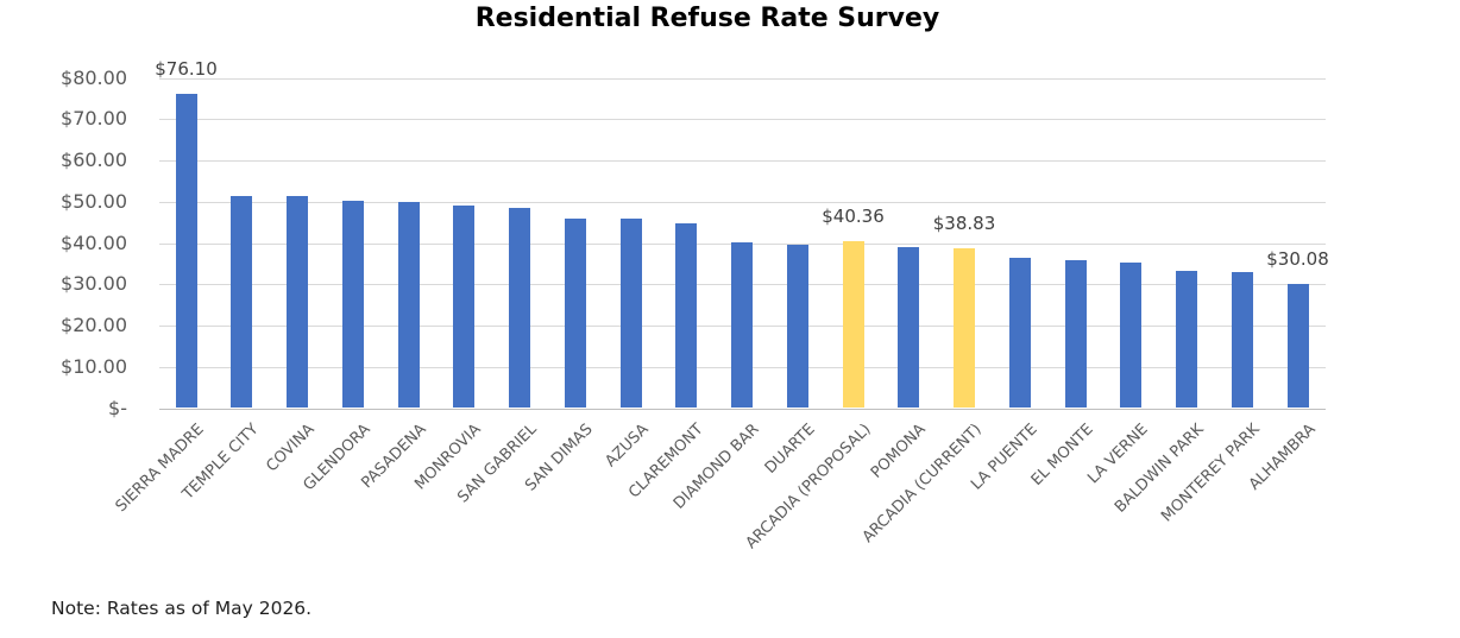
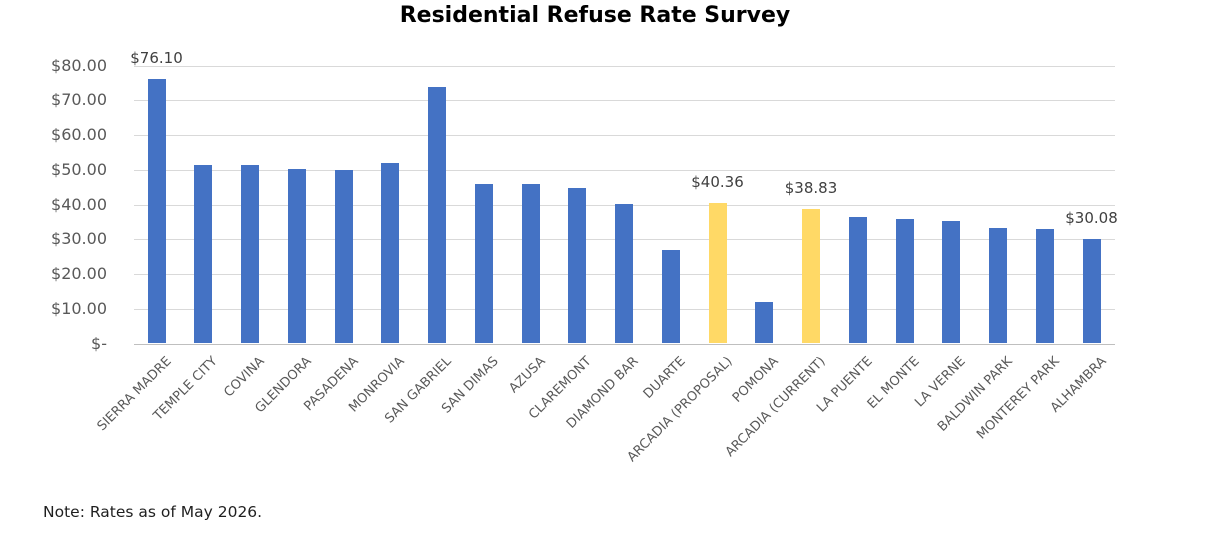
MONROVIA: $49 -> $52
SAN GABRIEL: $48 -> $74
DUARTE: $40 -> $27
POMONA: $39 -> $12
